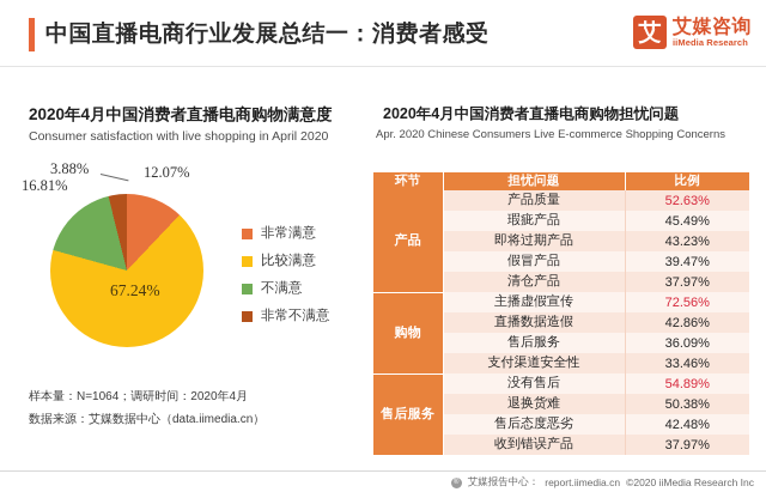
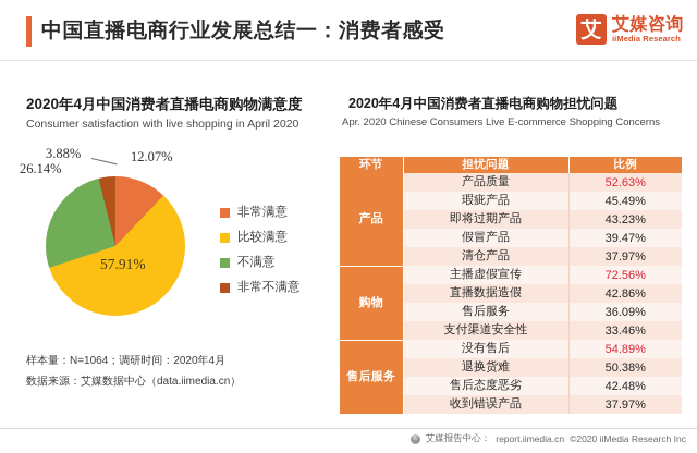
比较满意: 67.24% -> 57.91%
不满意: 16.81% -> 26.14%
